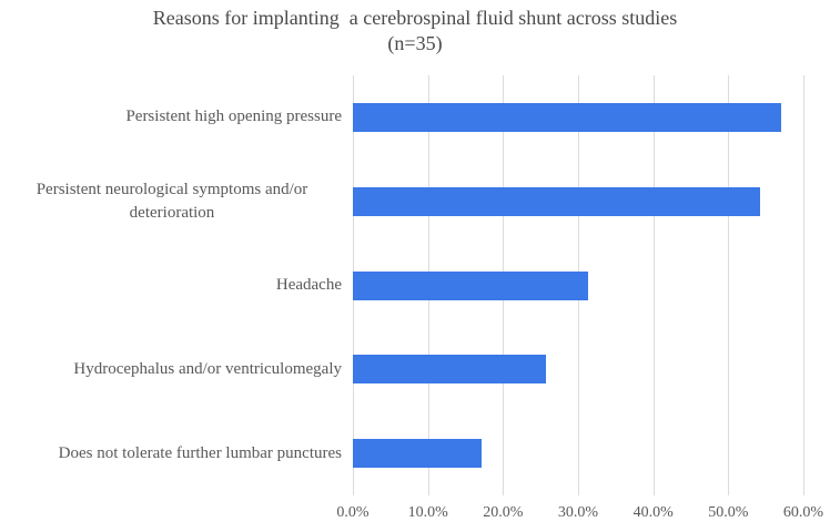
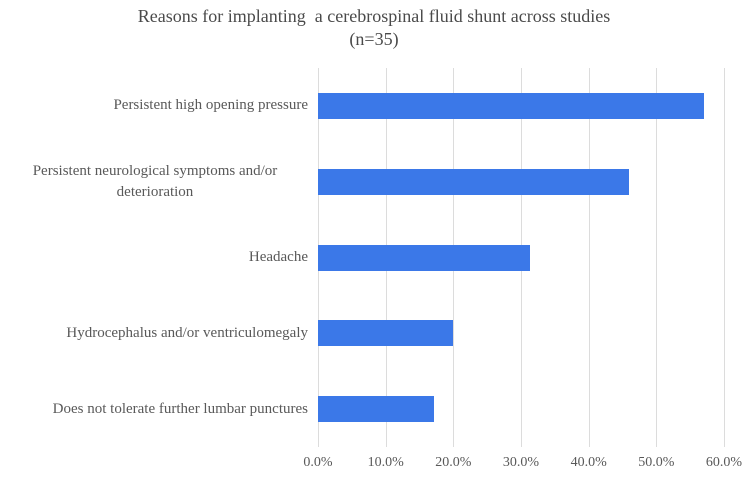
Persistent neurological symptoms and/or deterioration: 54% -> 46%
Hydrocephalus and/or ventriculomegaly: 26% -> 20%
